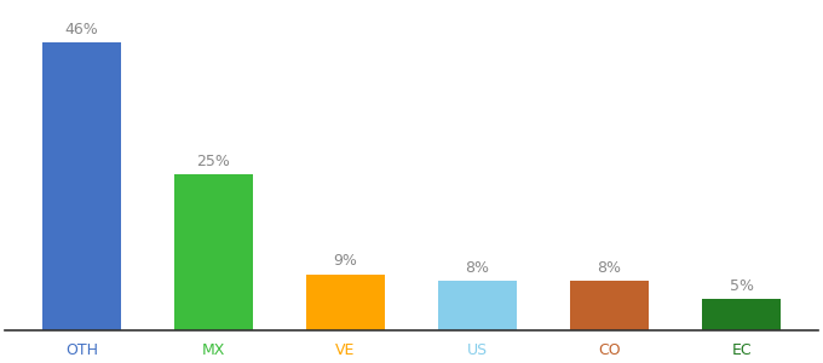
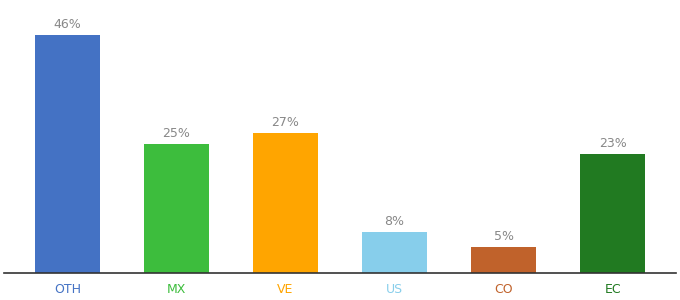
VE: 9% -> 27%
CO: 8% -> 5%
EC: 5% -> 23%
